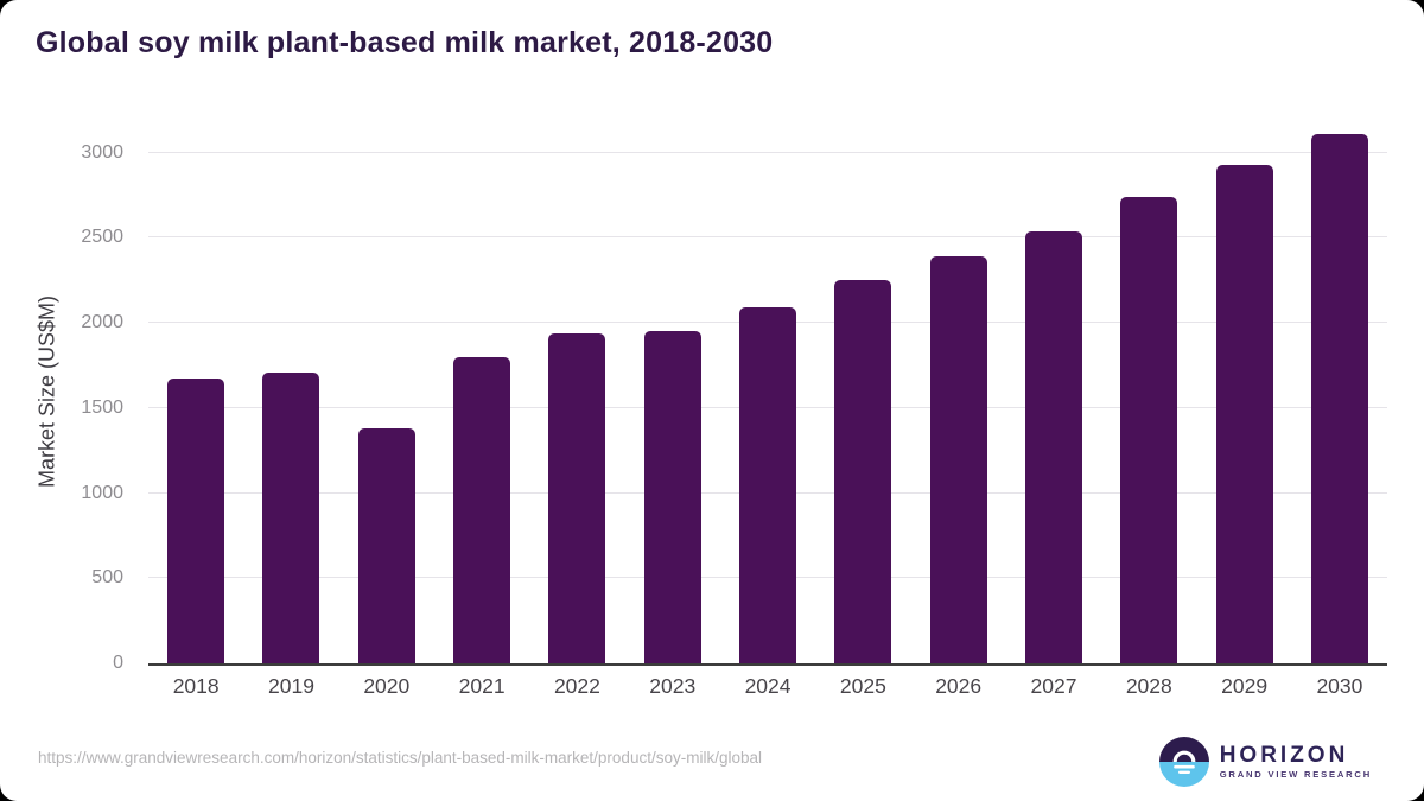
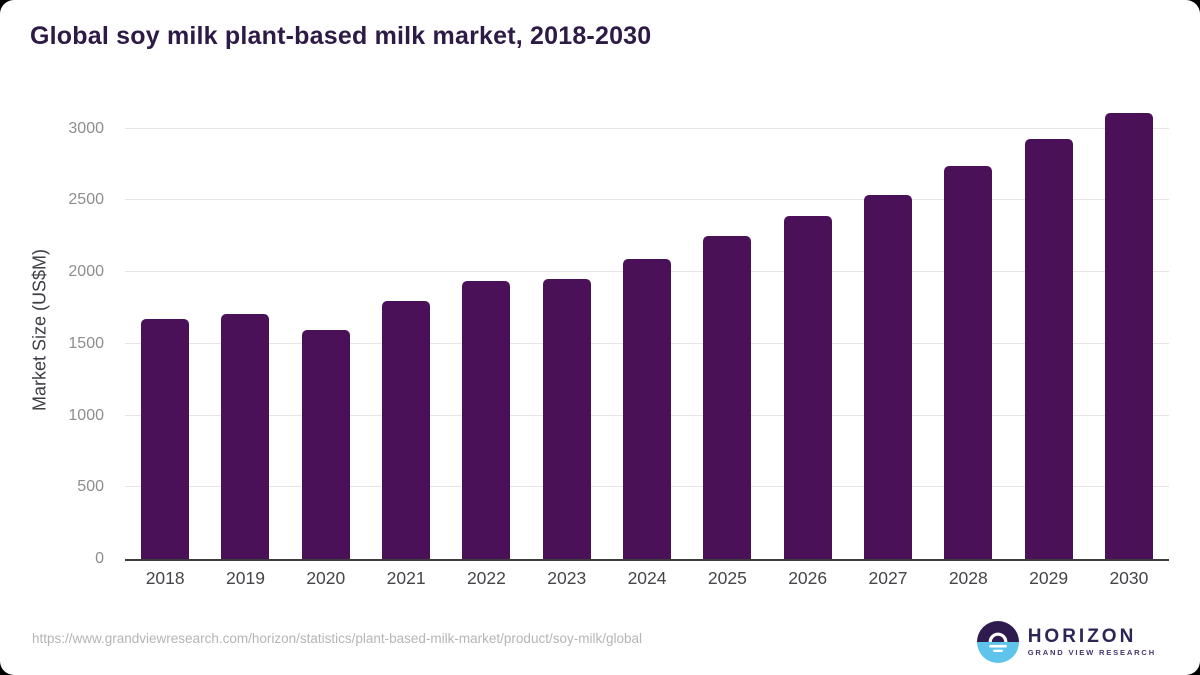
2020: 1380 -> 1600
